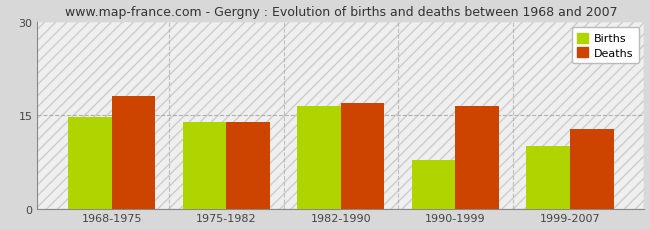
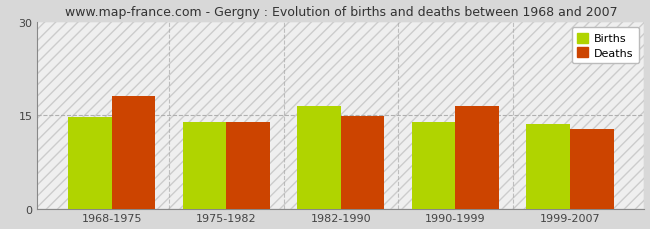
Deaths/1982-1990: 17.0 -> 14.8
Births/1990-1999: 7.8 -> 13.9
Births/1999-2007: 10.0 -> 13.5
